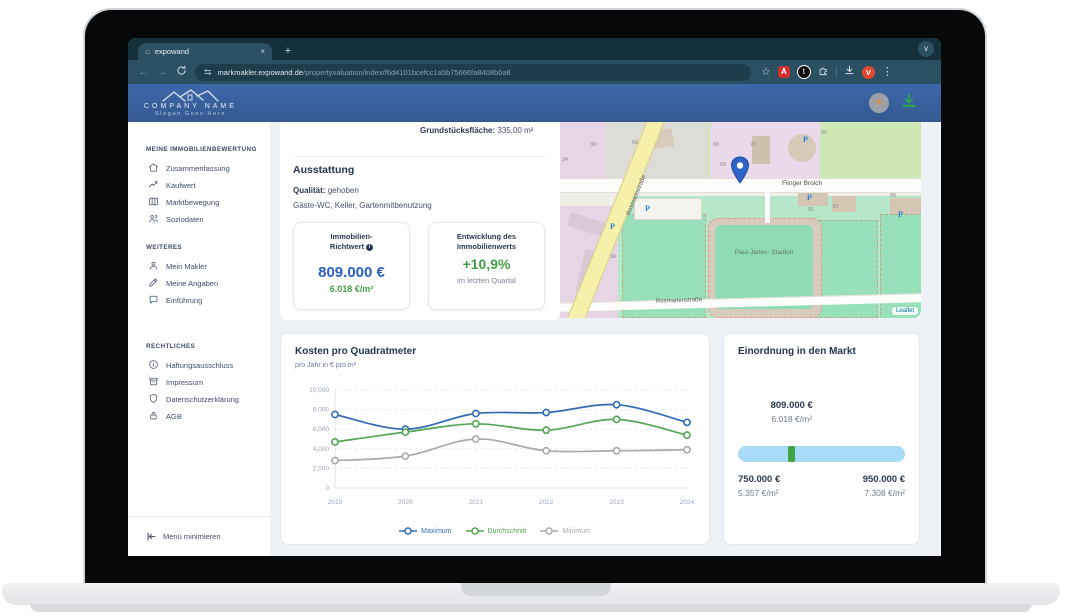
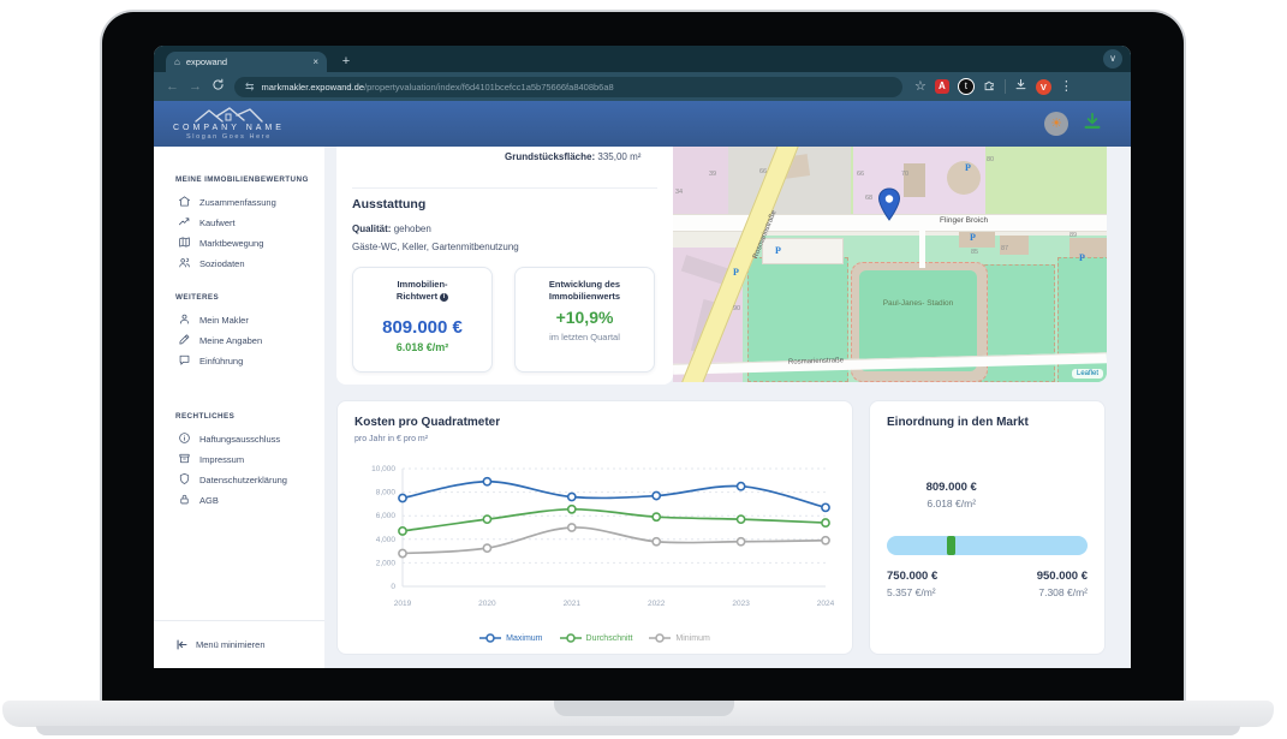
Maximum/2020: 6000 -> 9000
Durchschnitt/2023: 7000 -> 6000
